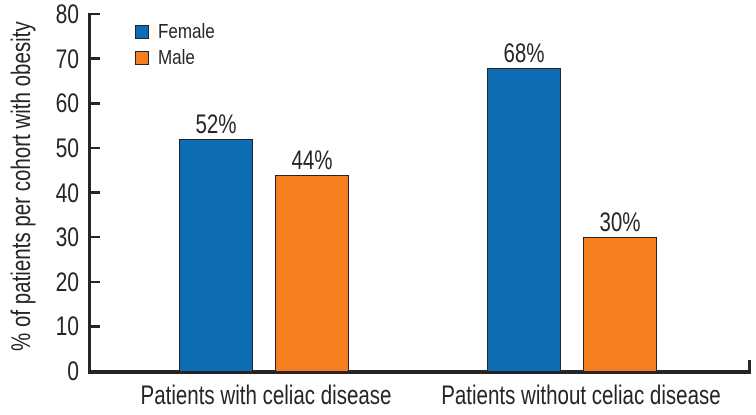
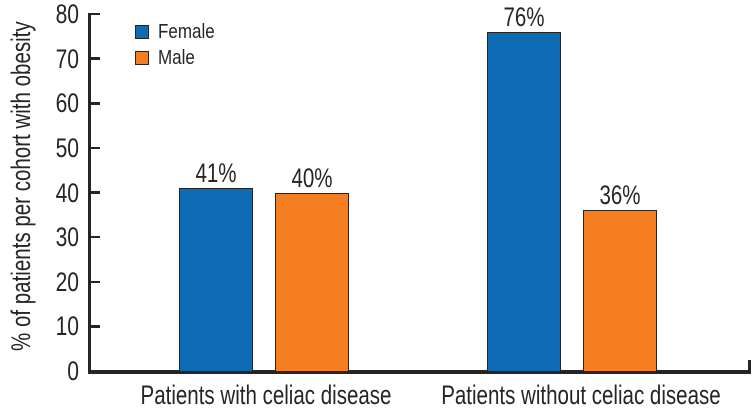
Female/Patients with celiac disease: 52% -> 41%
Male/Patients with celiac disease: 44% -> 40%
Female/Patients without celiac disease: 68% -> 76%
Male/Patients without celiac disease: 30% -> 36%
